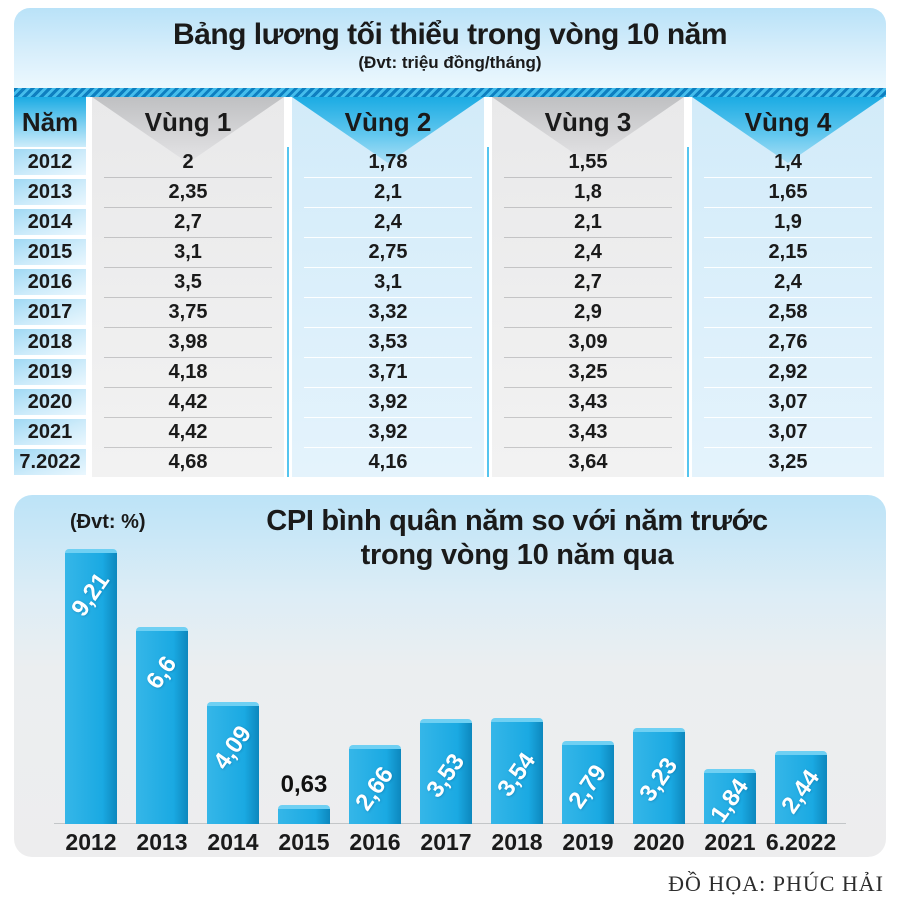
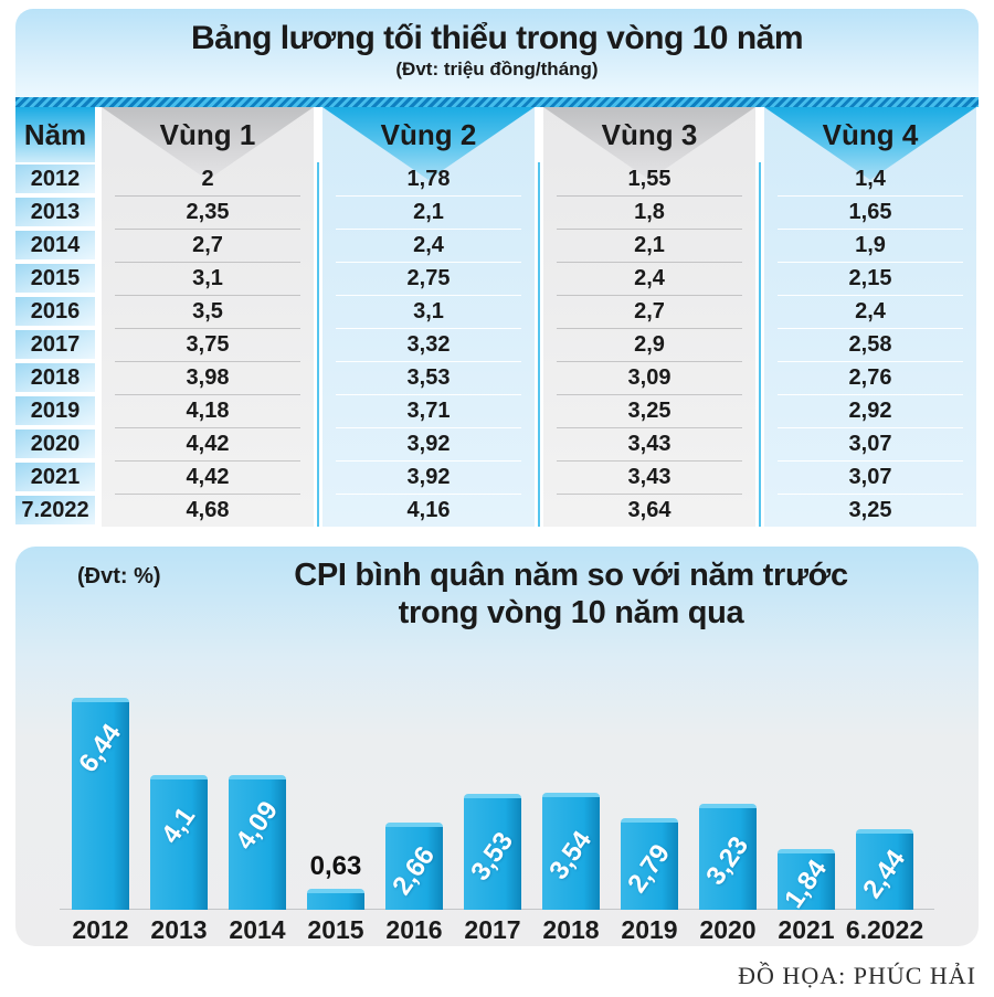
2012: 9,21 -> 6,44
2013: 6,6 -> 4,1
